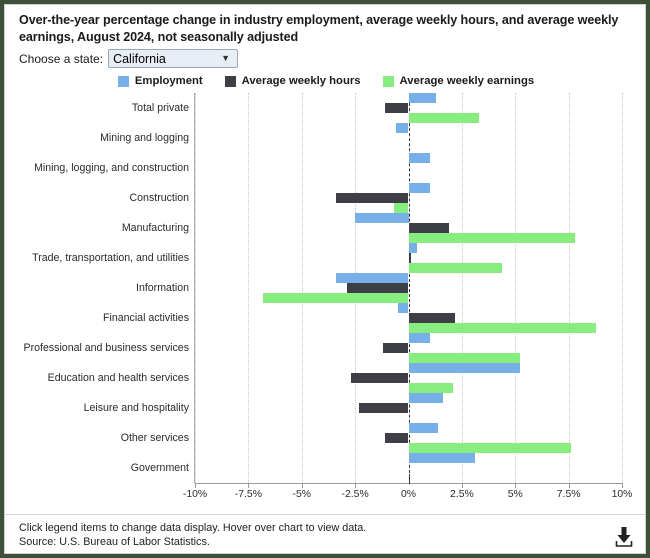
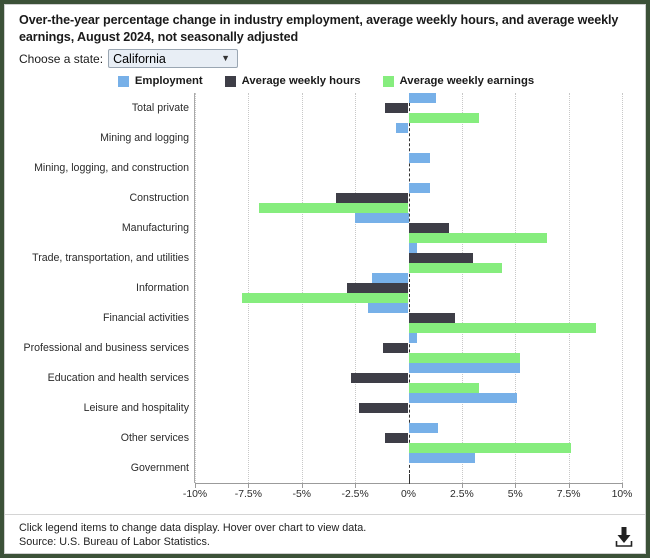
Average weekly earnings/Construction: -0.7% -> -7.0%
Average weekly earnings/Manufacturing: 7.8% -> 6.5%
Average weekly hours/Trade, transportation, and utilities: 0.1% -> 3.0%
Employment/Information: -3.4% -> -1.7%
Average weekly earnings/Information: -6.8% -> -7.8%
Employment/Financial activities: -0.5% -> -1.9%
Employment/Professional and business services: 1.0% -> 0.4%
Average weekly earnings/Education and health services: 2.1% -> 3.3%
Employment/Leisure and hospitality: 1.6% -> 5.1%
